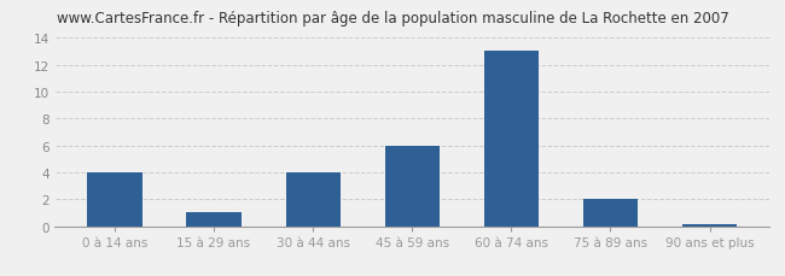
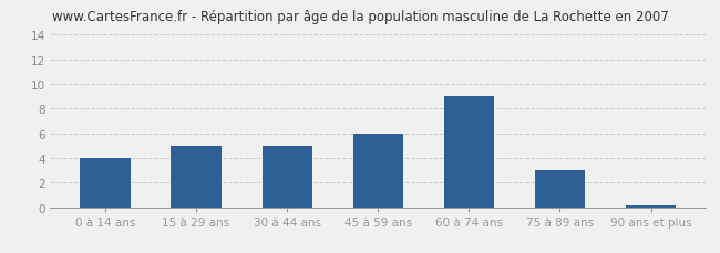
15 à 29 ans: 1.0 -> 5.0
30 à 44 ans: 4.0 -> 5.0
60 à 74 ans: 13.0 -> 9.0
75 à 89 ans: 2.0 -> 3.0
